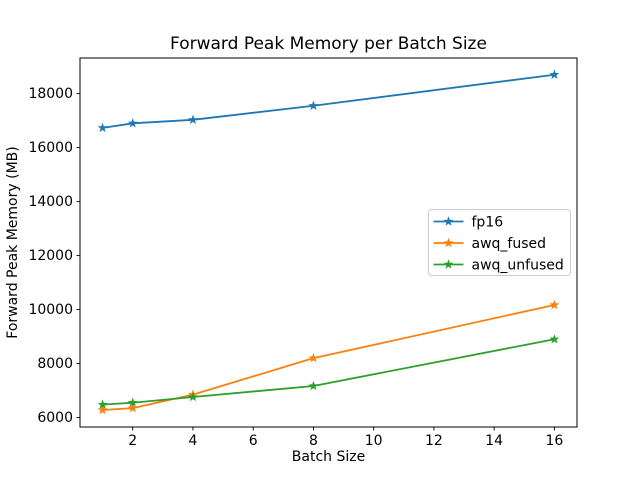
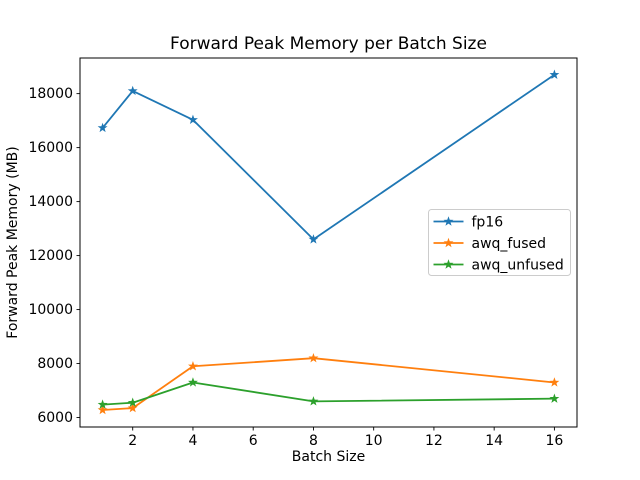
fp16/2: 16900 -> 18100
awq_fused/4: 6800 -> 7900
awq_unfused/4: 6800 -> 7300
fp16/8: 17600 -> 12600
awq_unfused/8: 7200 -> 6600
awq_fused/16: 10200 -> 7300
awq_unfused/16: 8900 -> 6700
